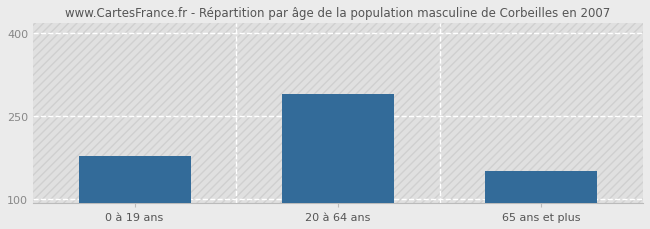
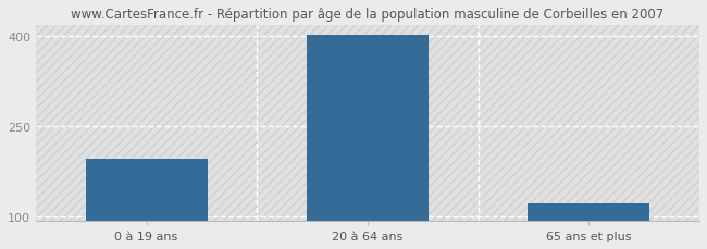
0 à 19 ans: 178 -> 196
20 à 64 ans: 290 -> 401
65 ans et plus: 150 -> 122
